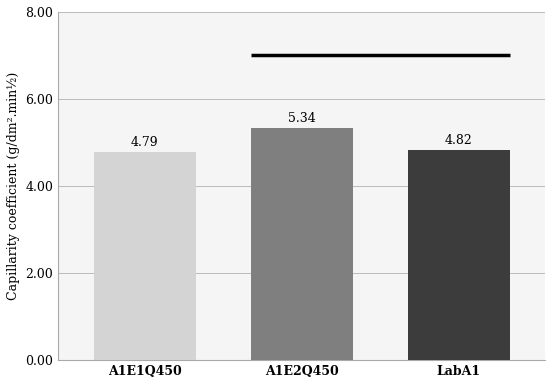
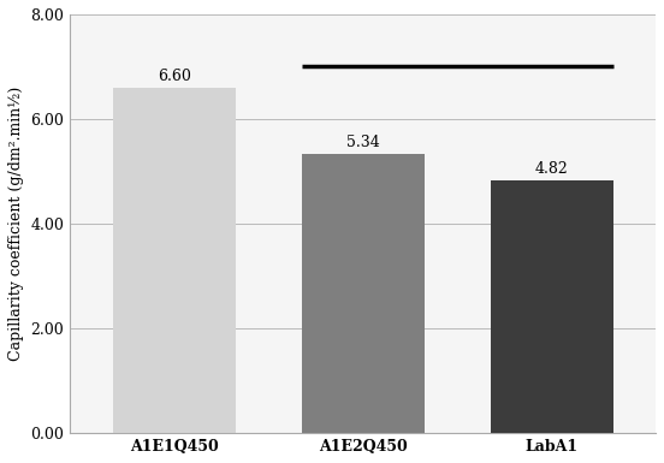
A1E1Q450: 4.79 -> 6.60
